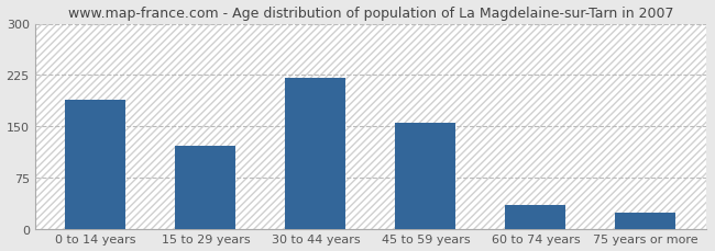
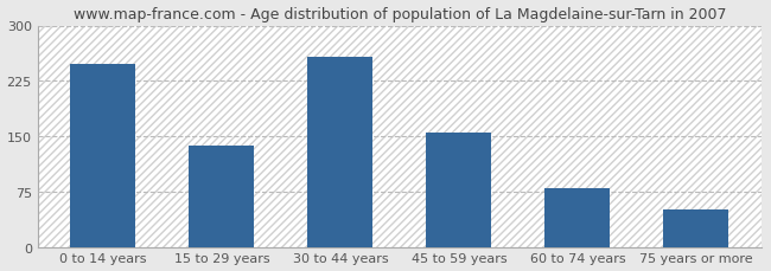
0 to 14 years: 188 -> 248
15 to 29 years: 122 -> 137
30 to 44 years: 220 -> 258
60 to 74 years: 34 -> 80
75 years or more: 24 -> 50
